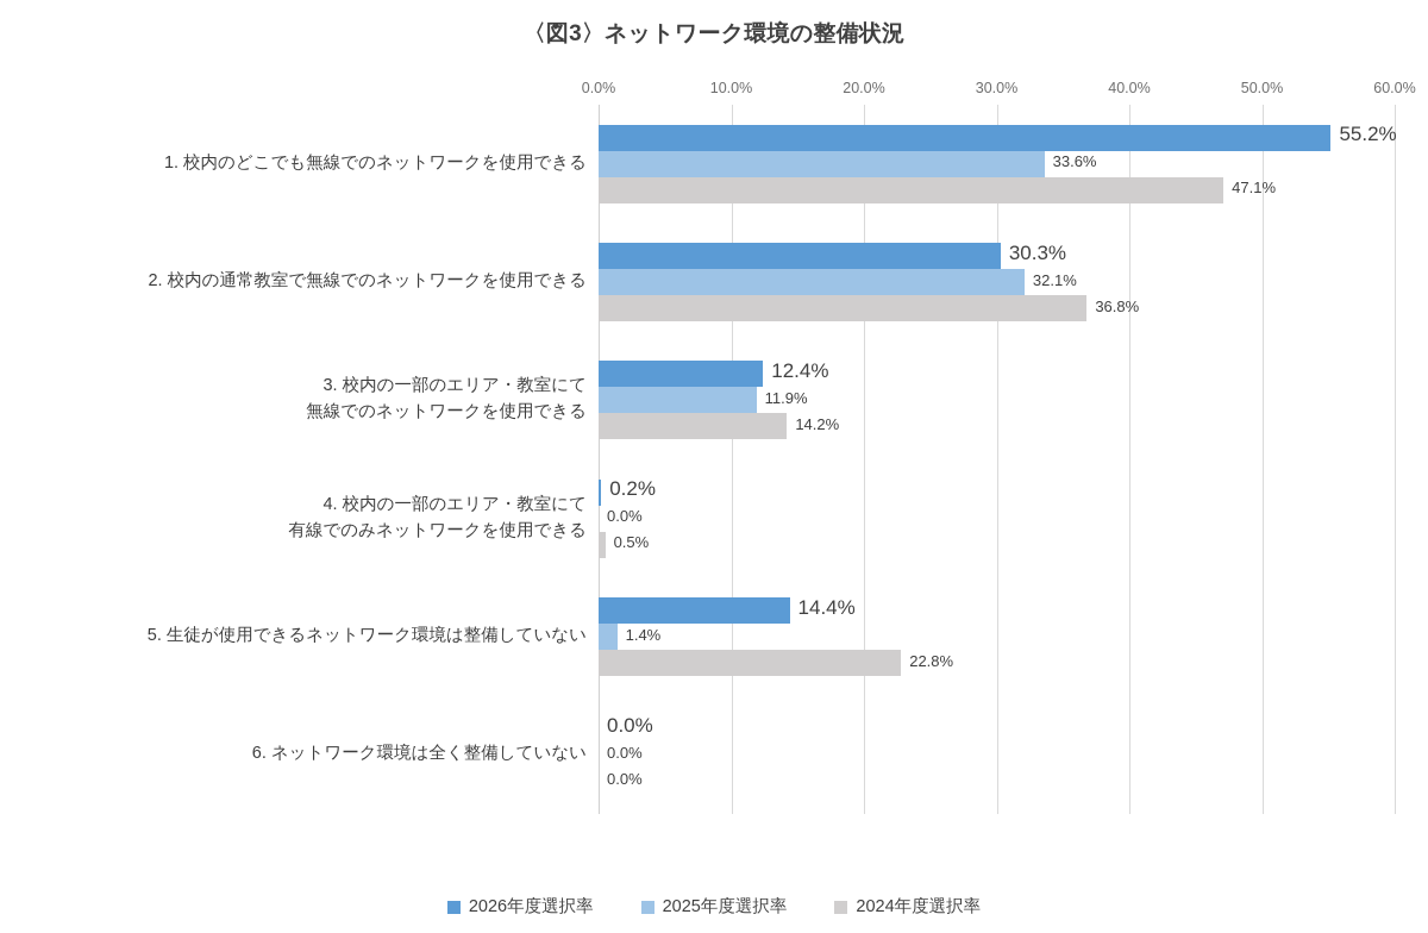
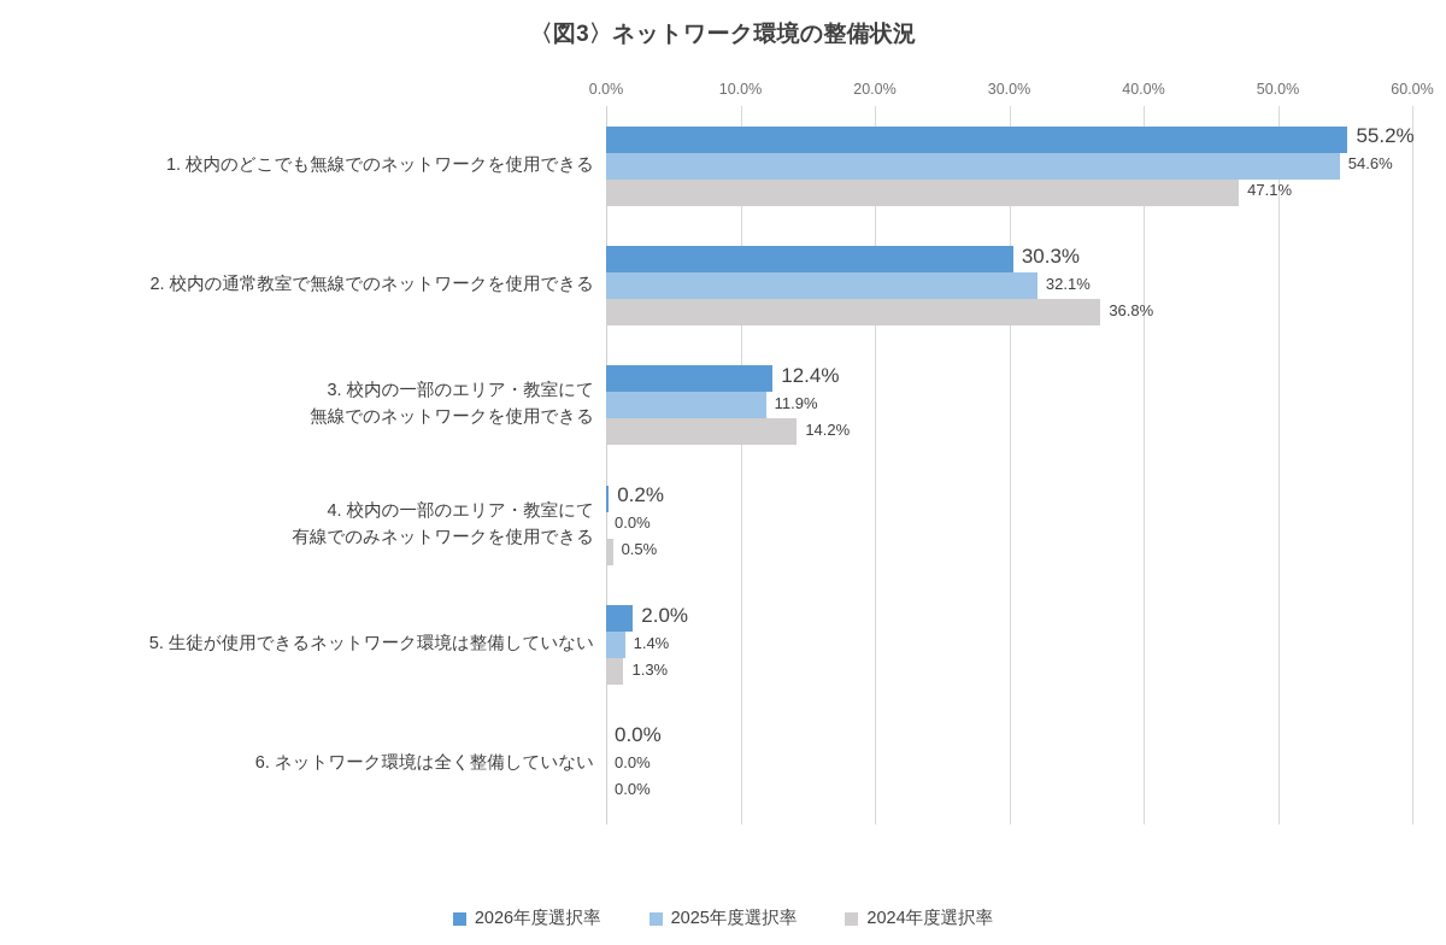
2025年度選択率/1. 校内のどこでも無線でのネットワークを使用できる: 33.6% -> 54.6%
2026年度選択率/5. 生徒が使用できるネットワーク環境は整備していない: 14.4% -> 2.0%
2024年度選択率/5. 生徒が使用できるネットワーク環境は整備していない: 22.8% -> 1.3%
